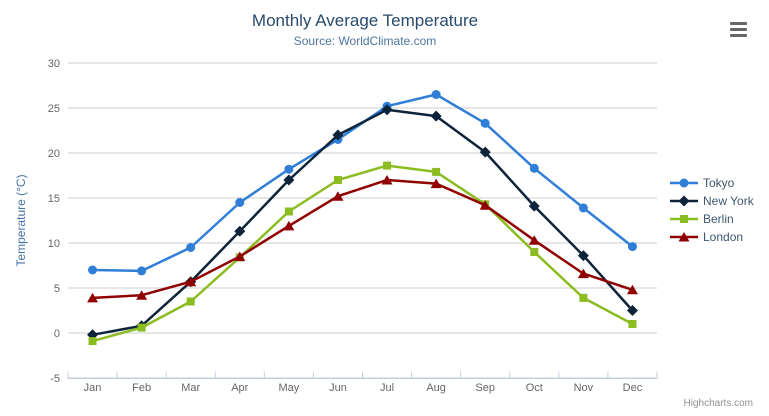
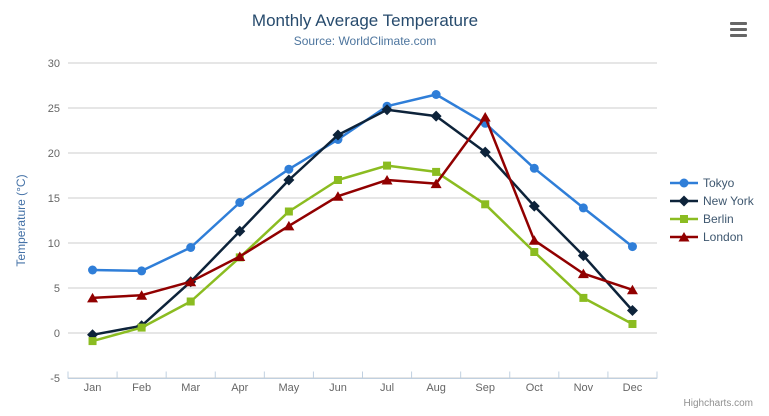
London/Sep: 14 -> 24
